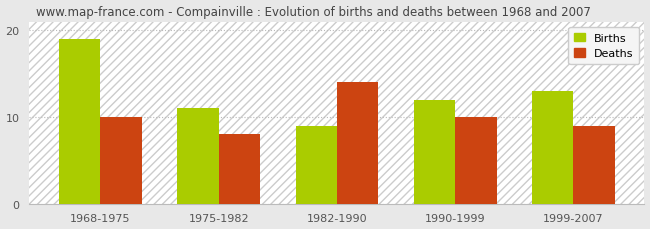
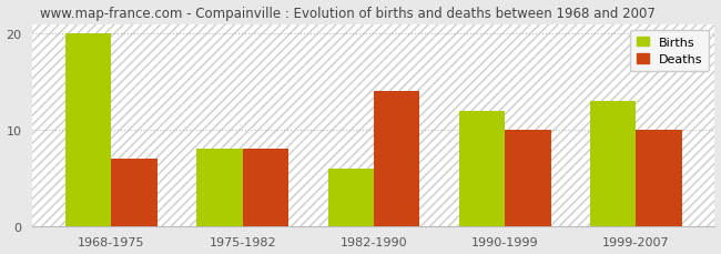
Births/1968-1975: 19 -> 20
Deaths/1968-1975: 10 -> 7
Births/1975-1982: 11 -> 8
Births/1982-1990: 9 -> 6
Deaths/1999-2007: 9 -> 10
